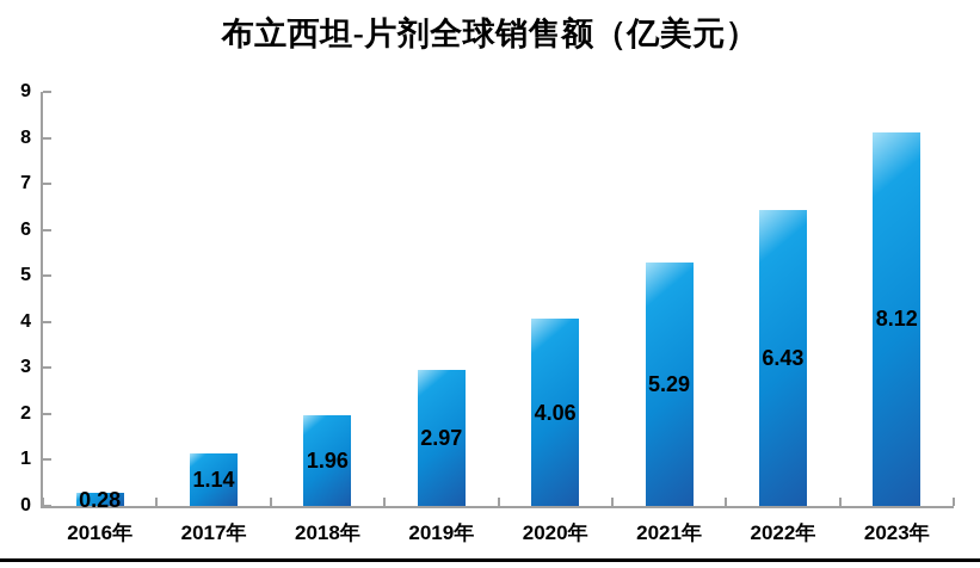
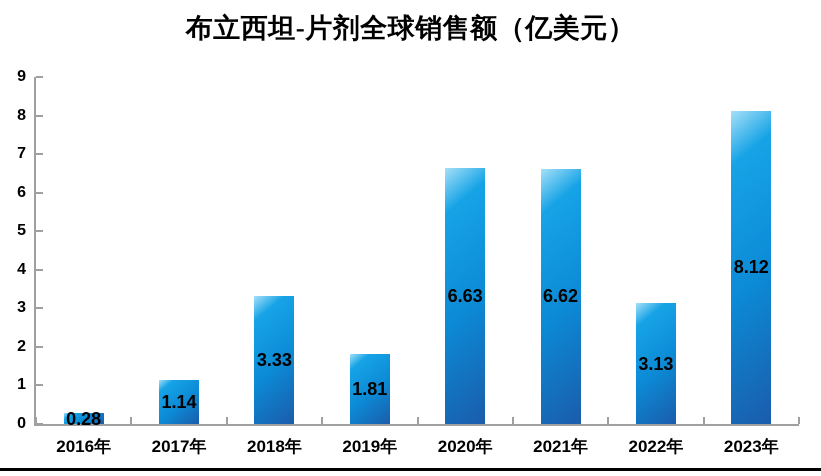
2018年: 1.96 -> 3.33
2019年: 2.97 -> 1.81
2020年: 4.06 -> 6.63
2021年: 5.29 -> 6.62
2022年: 6.43 -> 3.13
